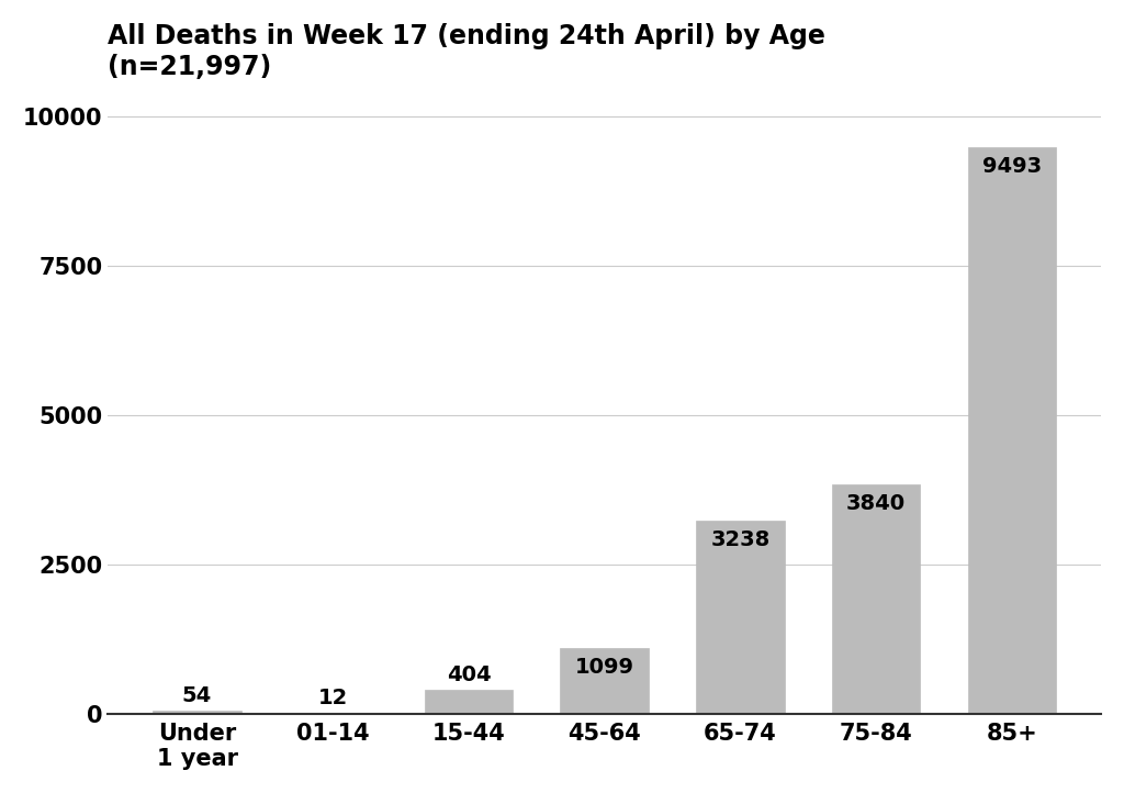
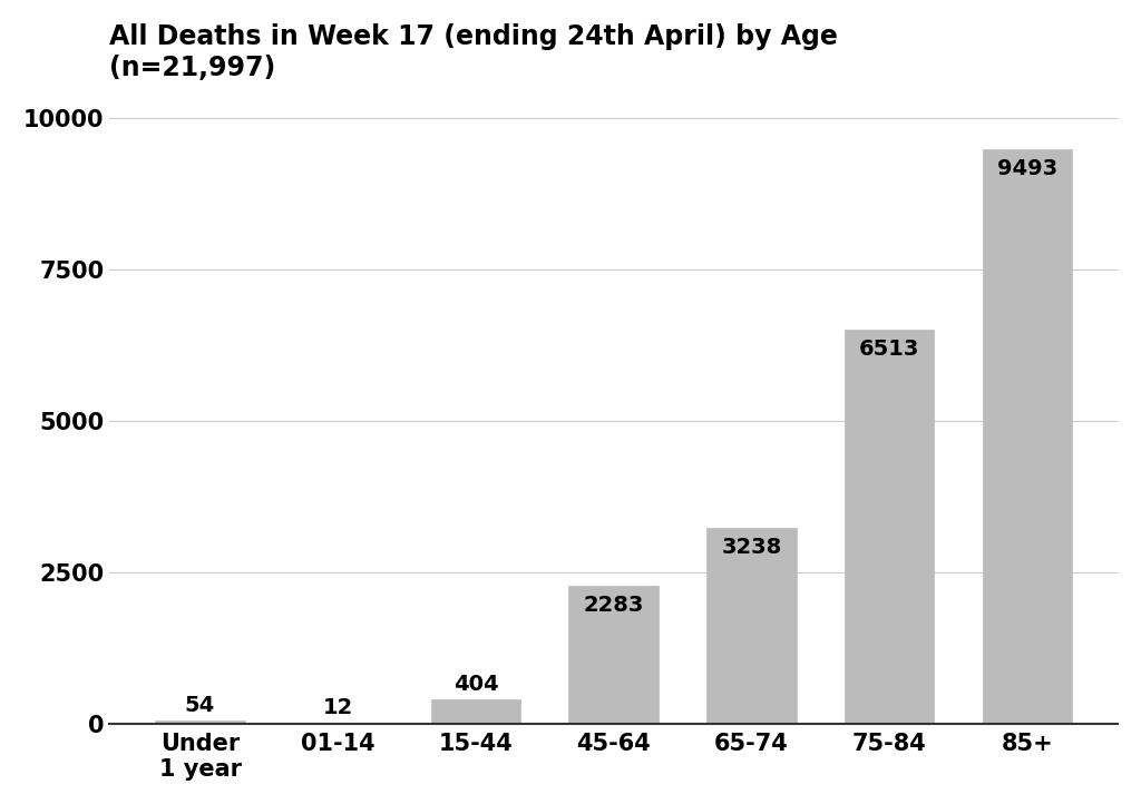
45-64: 1099 -> 2283
75-84: 3840 -> 6513
